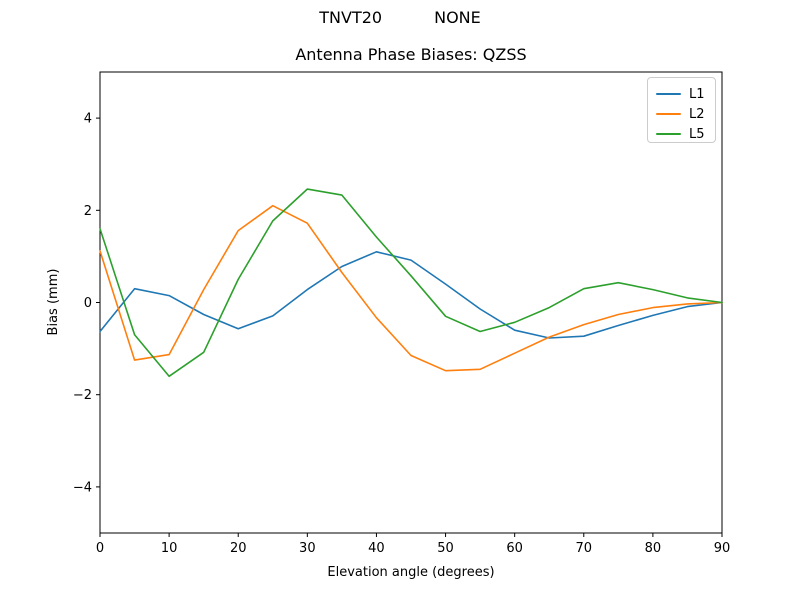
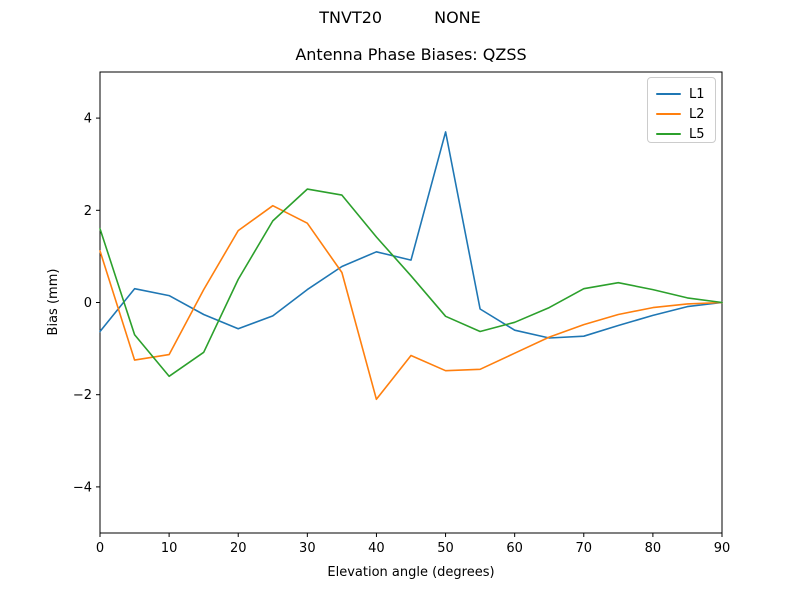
L2/40: -0.3 -> -2.1
L1/50: 0.4 -> 3.7
